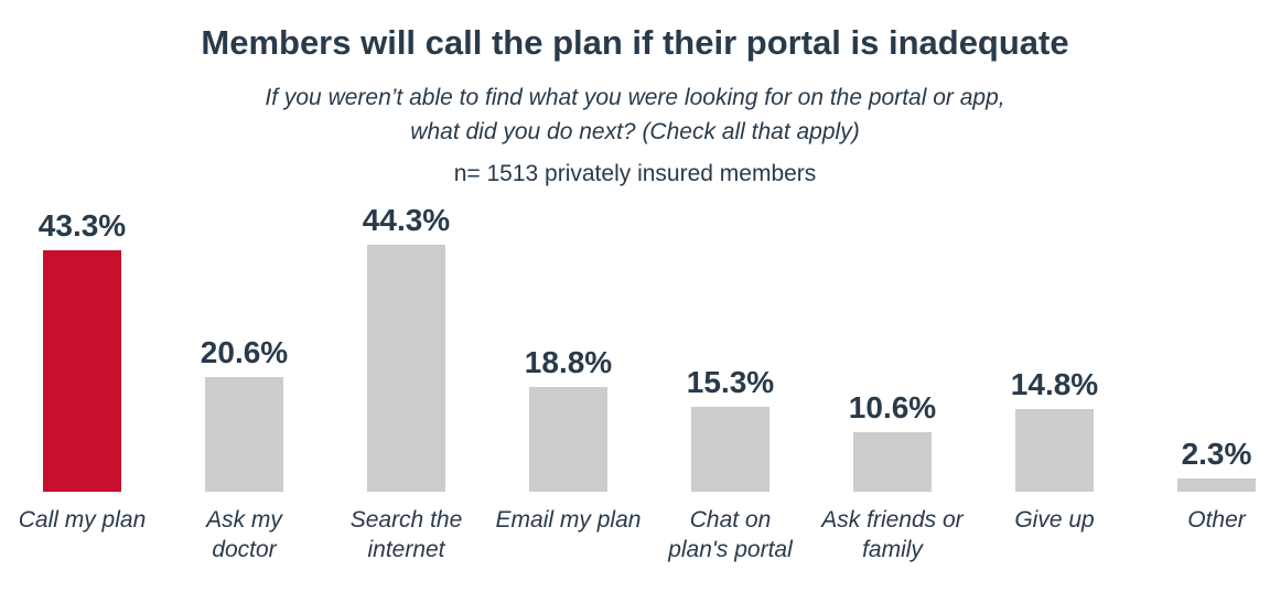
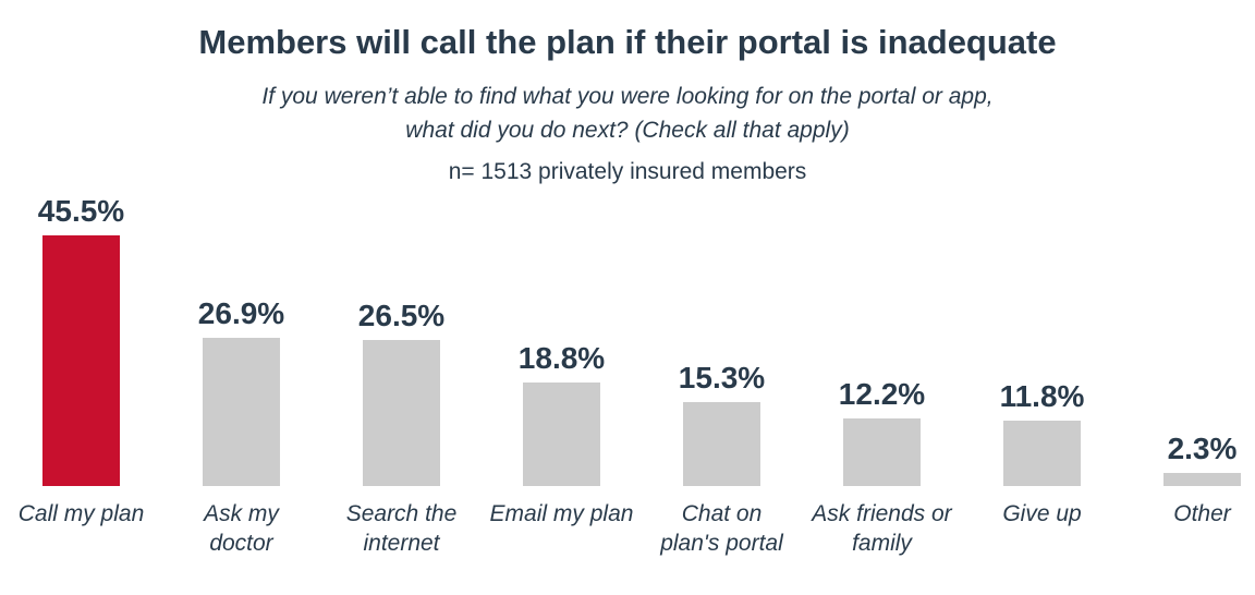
Call my plan: 43.3% -> 45.5%
Ask my doctor: 20.6% -> 26.9%
Search the internet: 44.3% -> 26.5%
Ask friends or family: 10.6% -> 12.2%
Give up: 14.8% -> 11.8%
